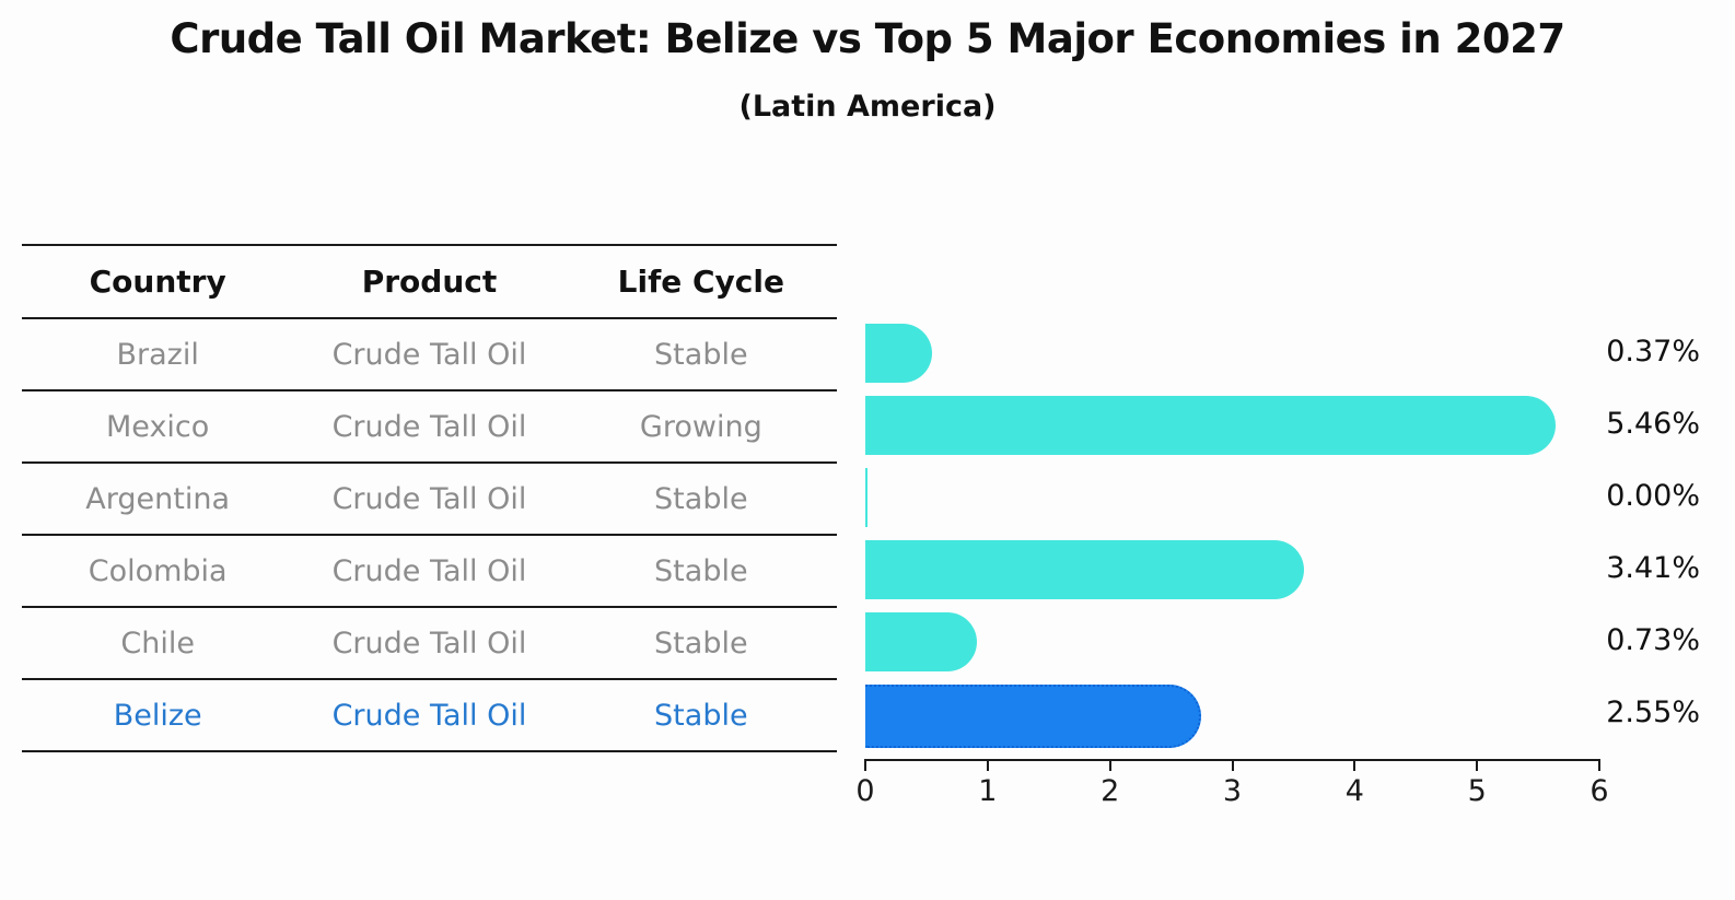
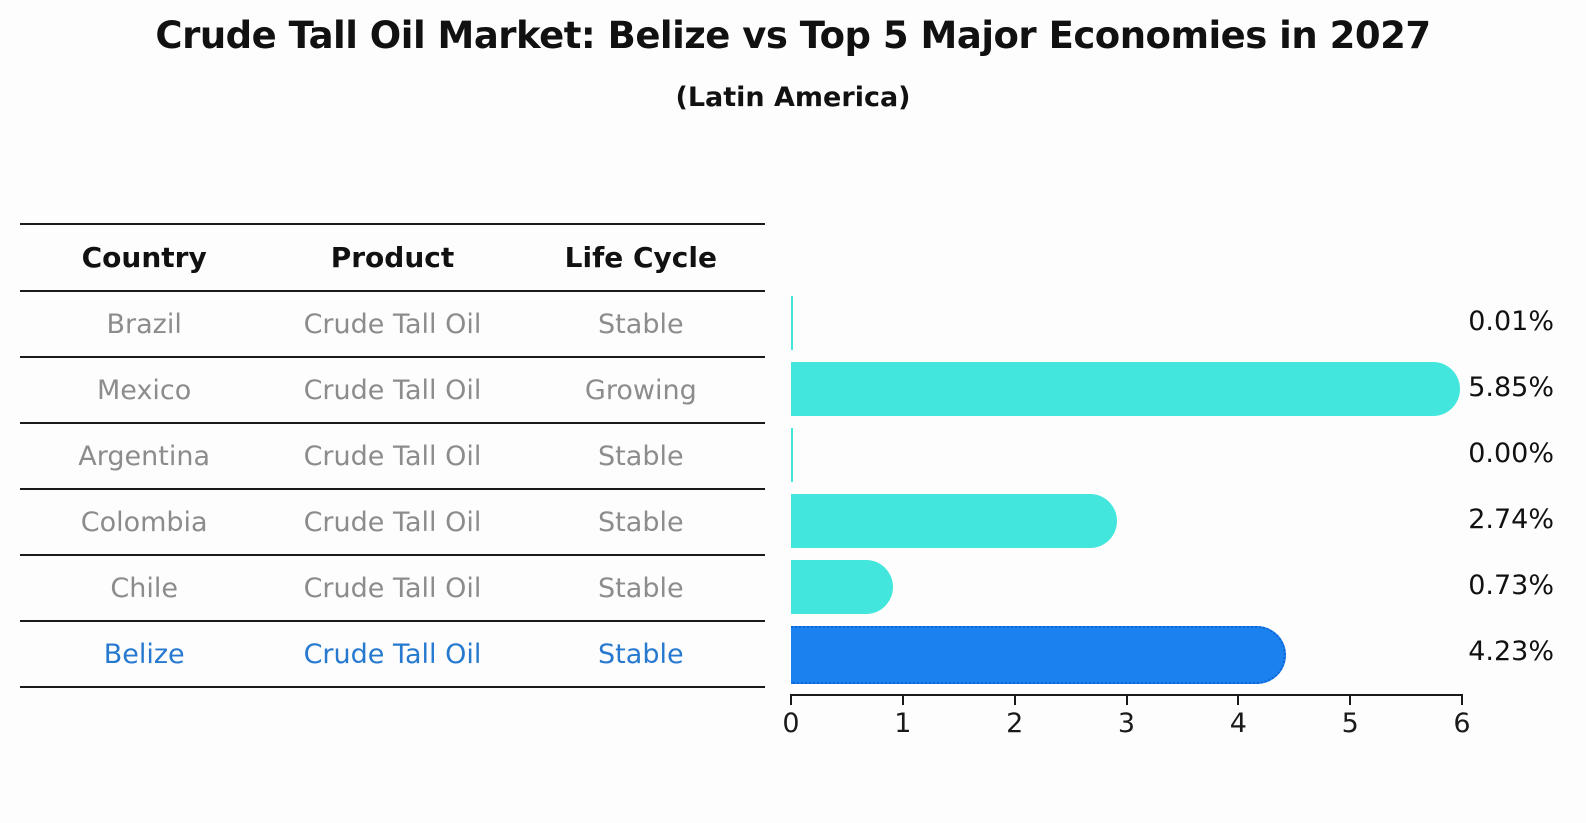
Brazil: 0.37% -> 0.01%
Mexico: 5.46% -> 5.85%
Colombia: 3.41% -> 2.74%
Belize: 2.55% -> 4.23%
